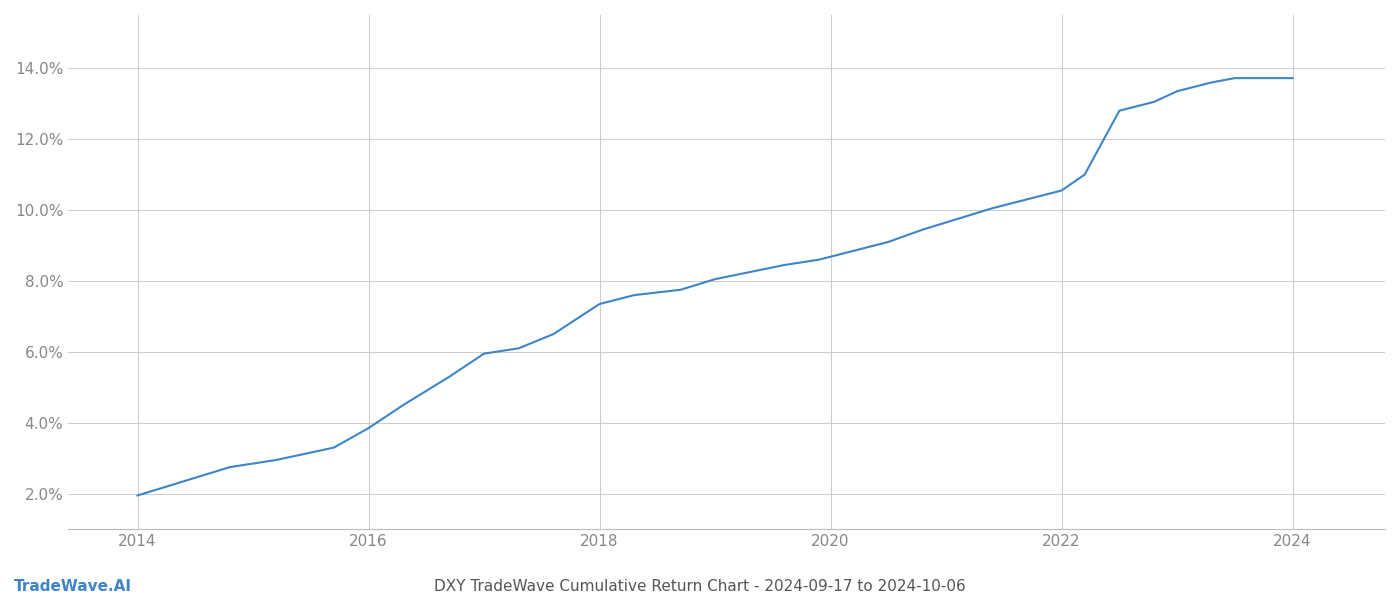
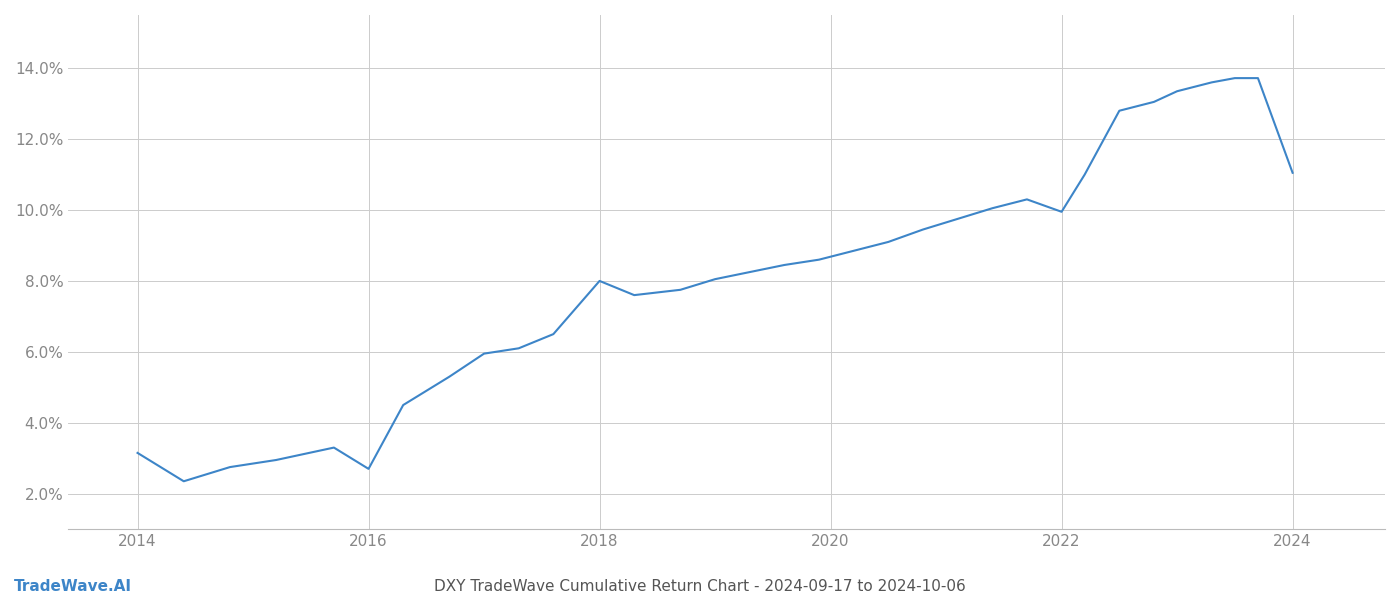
2014: 1.95% -> 3.15%
2016: 3.85% -> 2.70%
2018: 7.35% -> 8.00%
2022: 10.55% -> 9.95%
2024: 13.72% -> 11.05%
